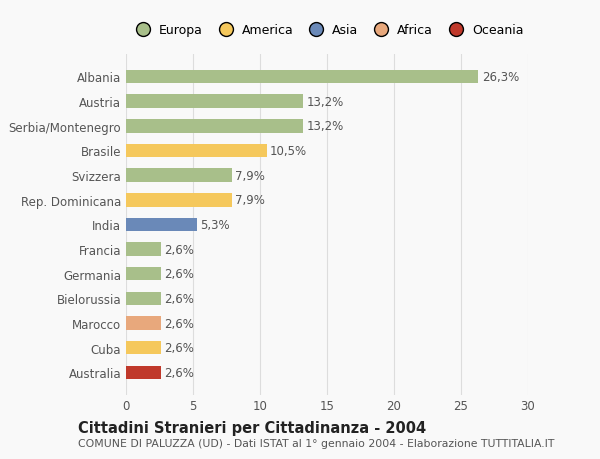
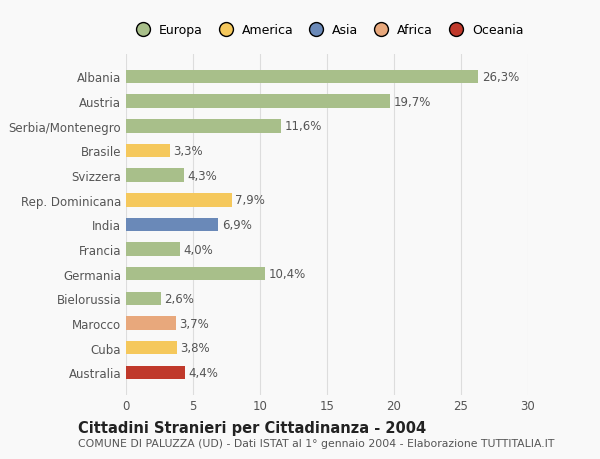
Austria: 13,2% -> 19,7%
Serbia/Montenegro: 13,2% -> 11,6%
Brasile: 10,5% -> 3,3%
Svizzera: 7,9% -> 4,3%
India: 5,3% -> 6,9%
Francia: 2,6% -> 4,0%
Germania: 2,6% -> 10,4%
Marocco: 2,6% -> 3,7%
Cuba: 2,6% -> 3,8%
Australia: 2,6% -> 4,4%
